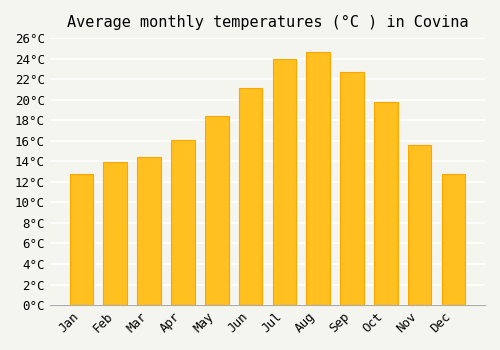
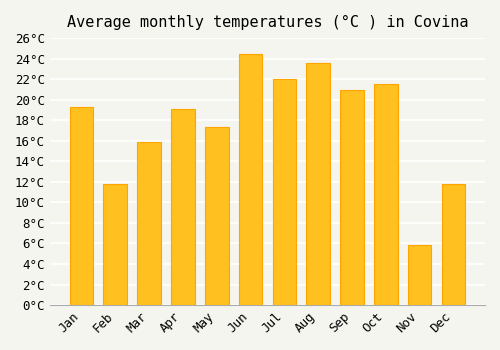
Jan: 12.8°C -> 19.3°C
Feb: 13.9°C -> 11.8°C
Mar: 14.4°C -> 15.9°C
Apr: 16.1°C -> 19.1°C
May: 18.4°C -> 17.3°C
Jun: 21.1°C -> 24.5°C
Jul: 24.0°C -> 22.0°C
Aug: 24.6°C -> 23.6°C
Sep: 22.7°C -> 20.9°C
Oct: 19.8°C -> 21.5°C
Nov: 15.6°C -> 5.8°C
Dec: 12.8°C -> 11.8°C
